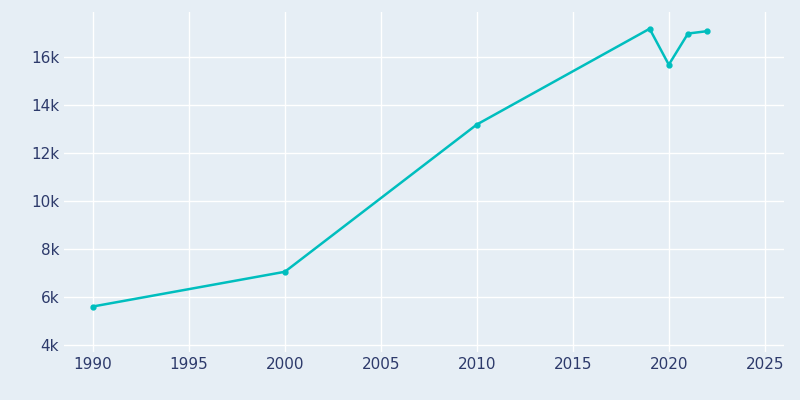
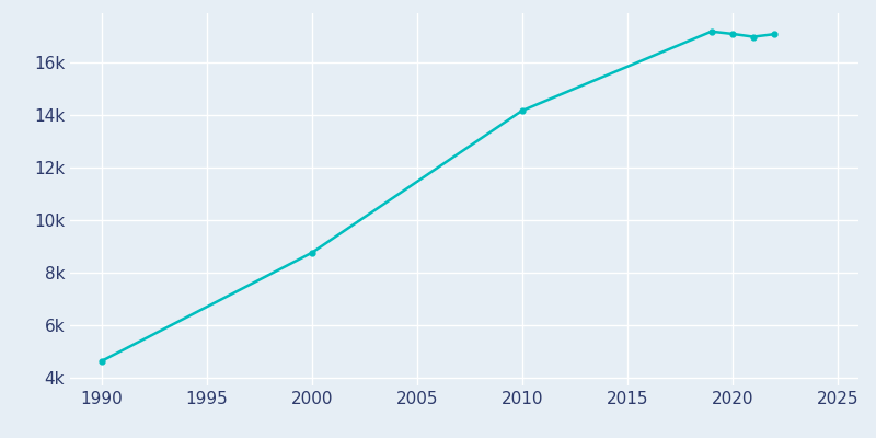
1990: 5.60k -> 4.63k
2000: 7.05k -> 8.76k
2010: 13.20k -> 14.18k
2020: 15.70k -> 17.11k
